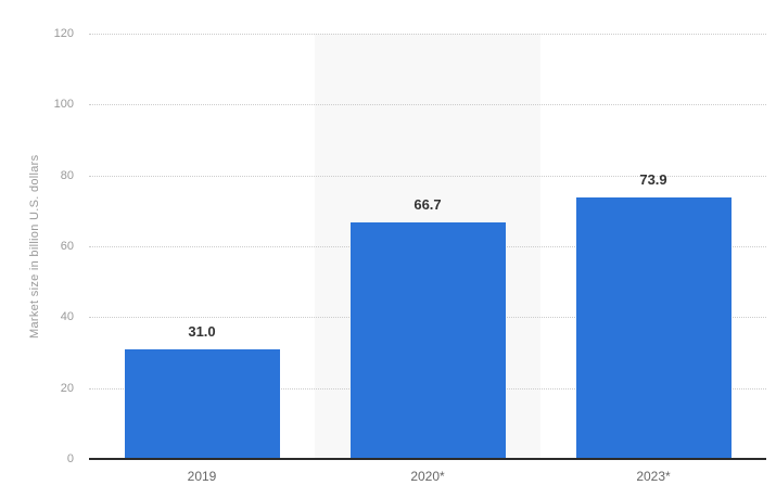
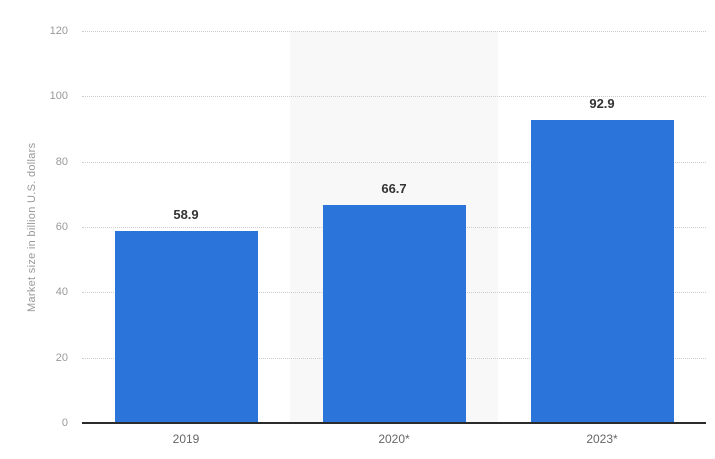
2019: 31.0 -> 58.9
2023*: 73.9 -> 92.9
